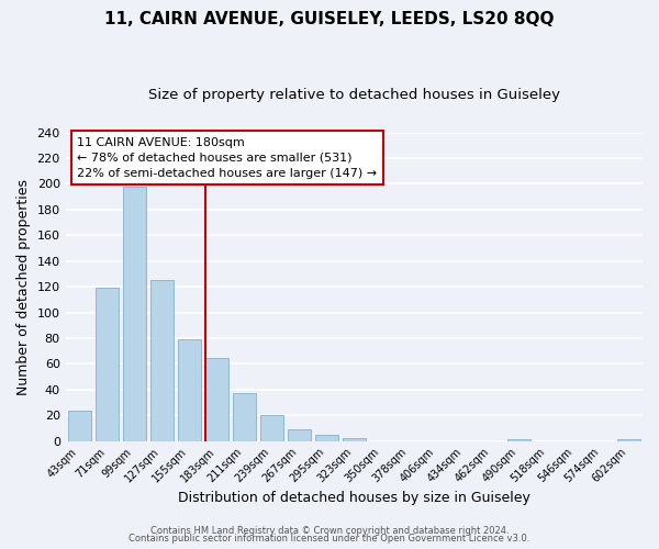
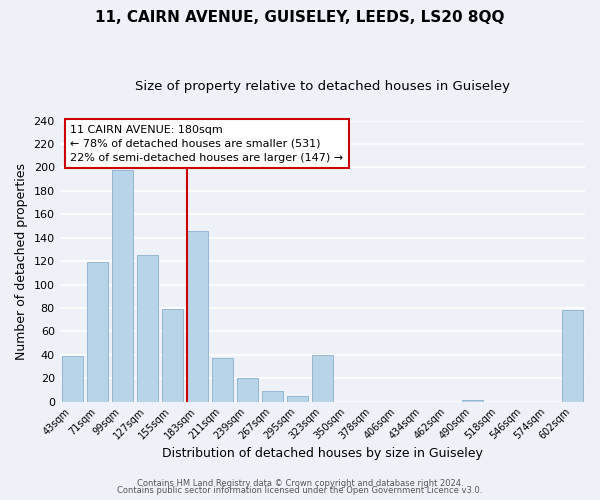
43sqm: 24 -> 39
183sqm: 65 -> 146
323sqm: 2 -> 40
602sqm: 1 -> 78
